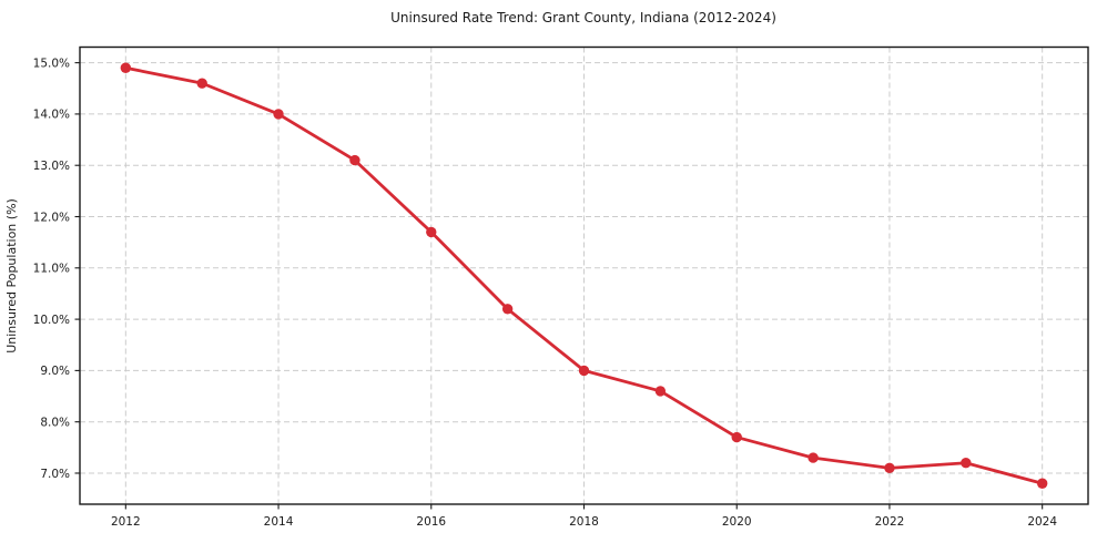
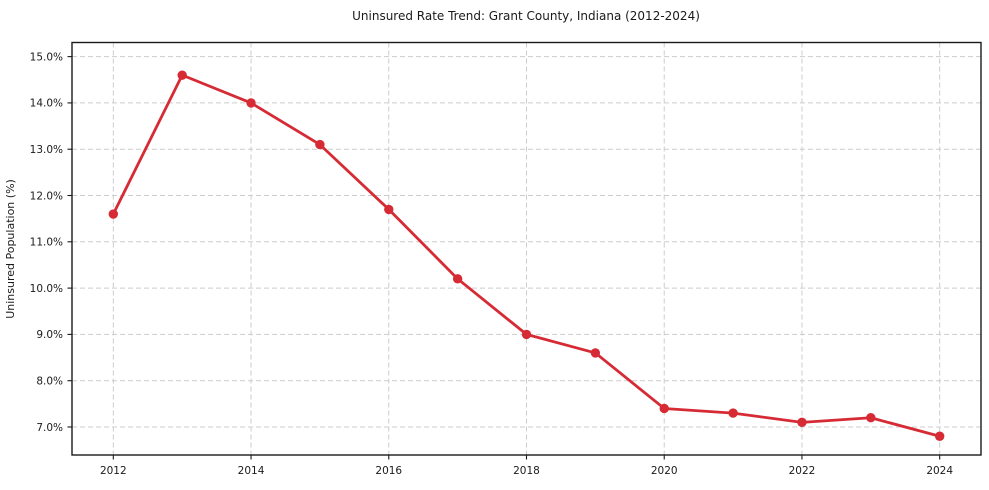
2012: 14.9% -> 11.6%
2020: 7.7% -> 7.4%
